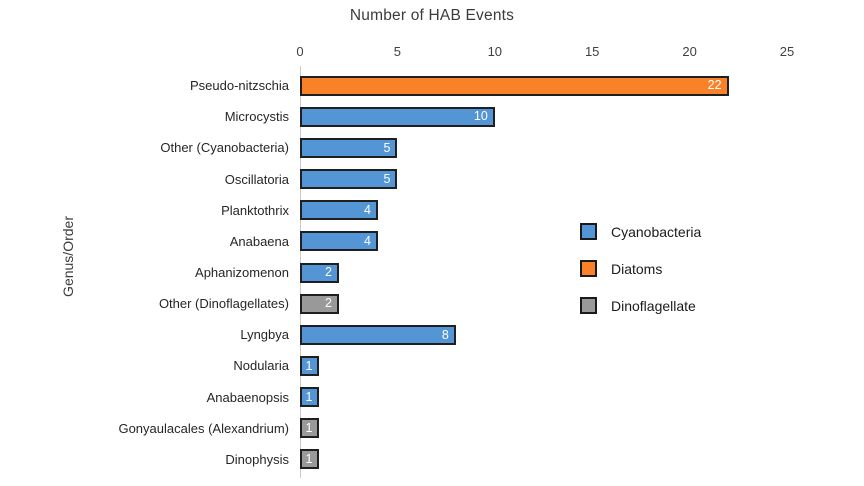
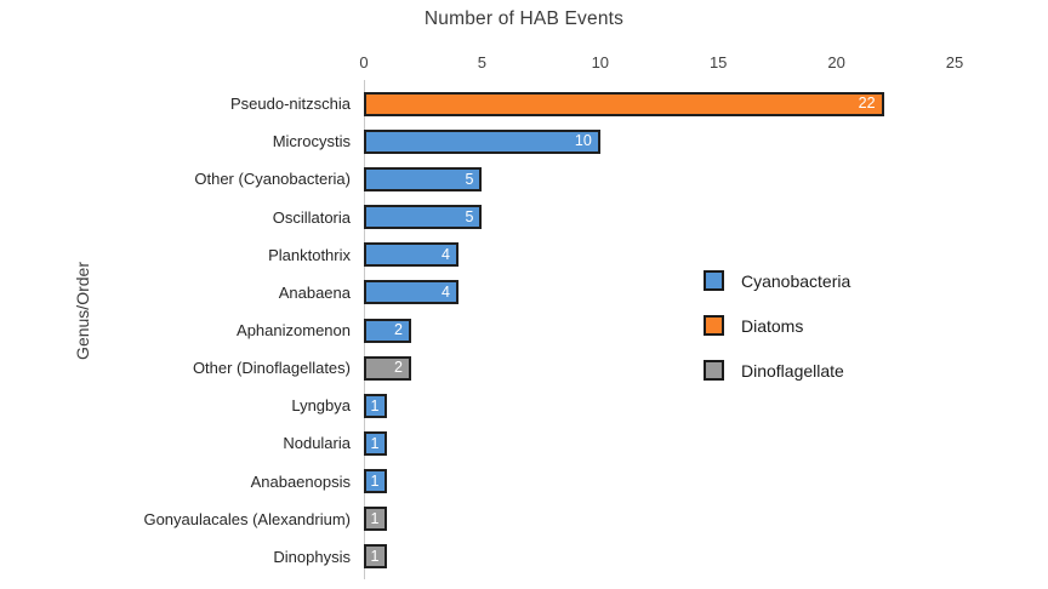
Lyngbya: 8 -> 1
